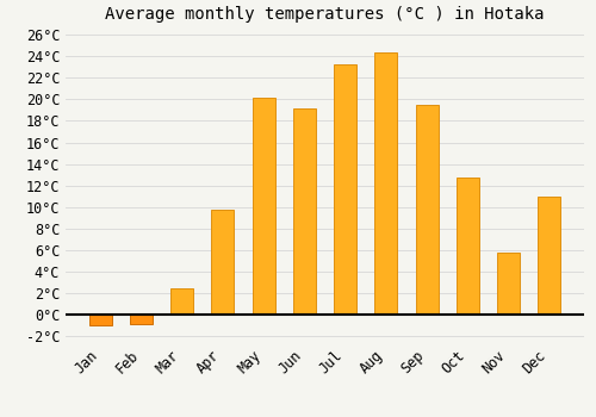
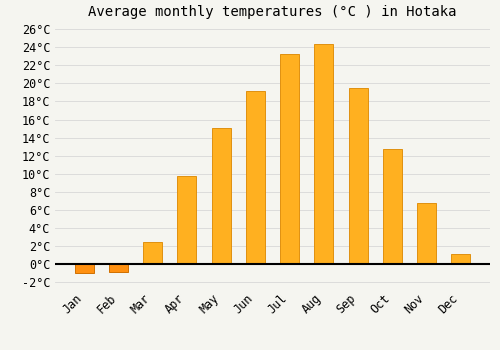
May: 20.2°C -> 15.1°C
Nov: 5.8°C -> 6.8°C
Dec: 11.0°C -> 1.2°C
